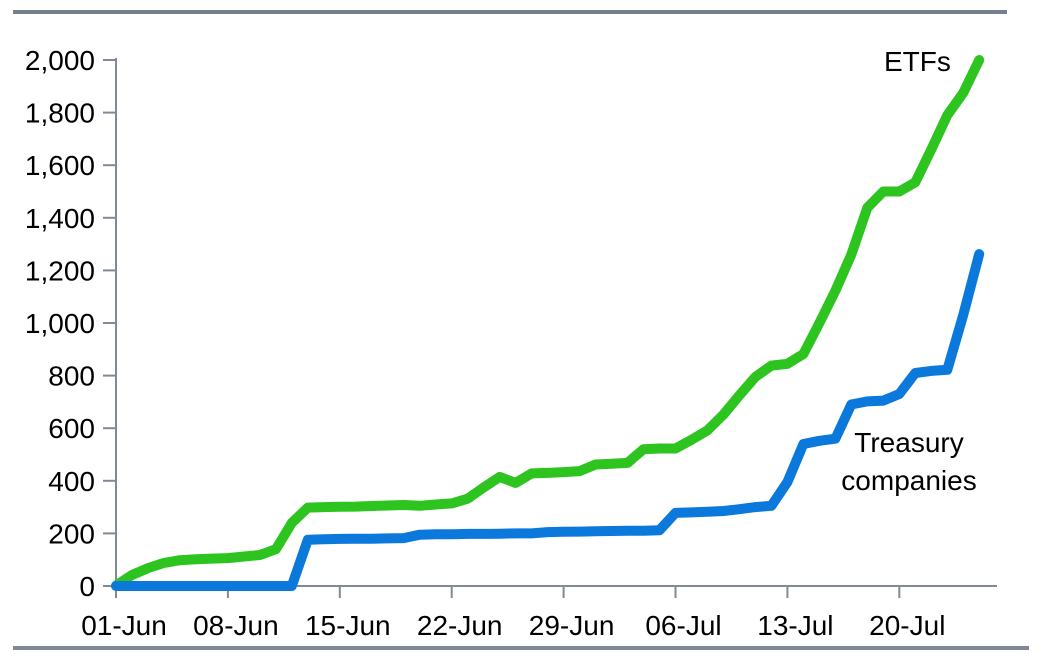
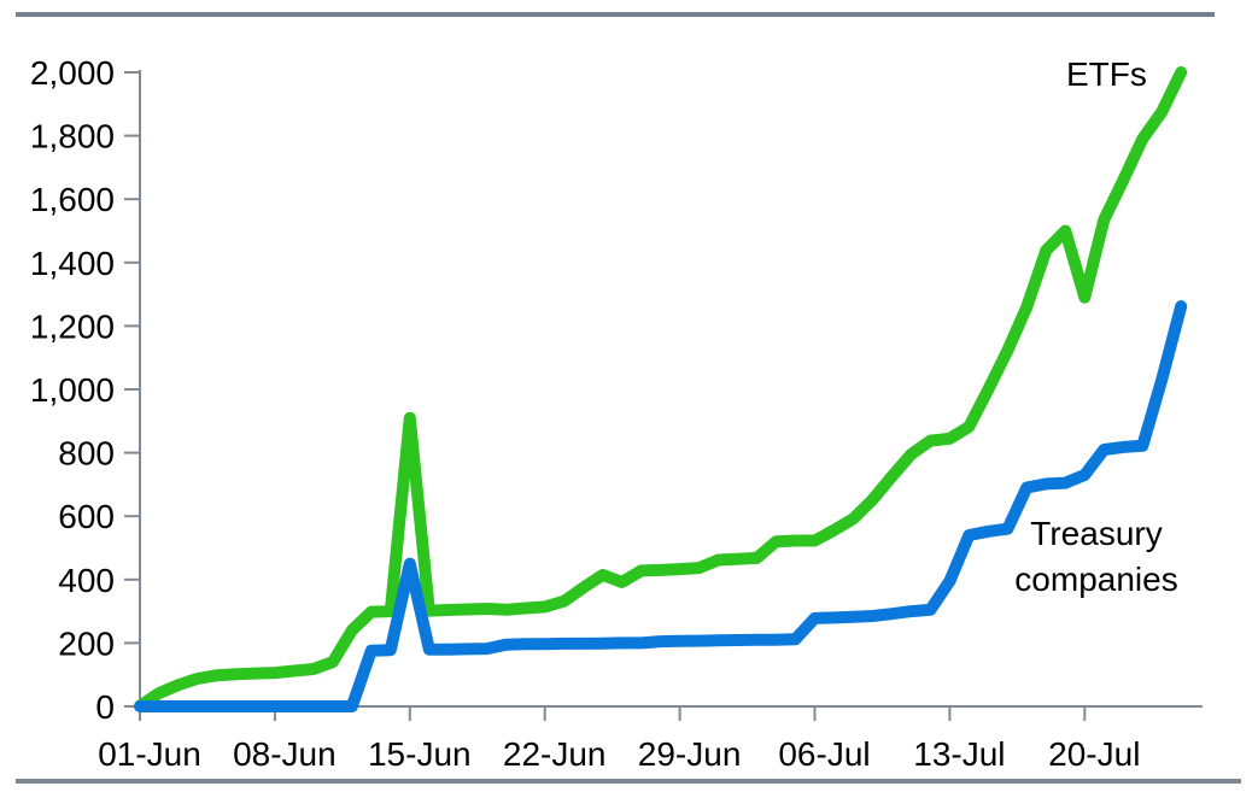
ETFs/15-Jun: 300 -> 910
Treasury companies/15-Jun: 180 -> 450
ETFs/20-Jul: 1500 -> 1290
